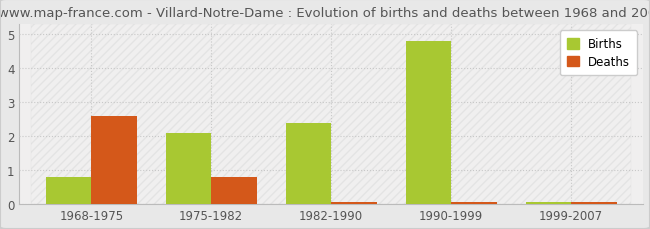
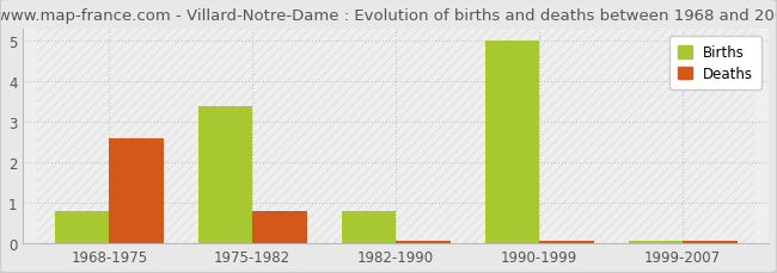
Births/1975-1982: 2.10 -> 3.40
Births/1982-1990: 2.40 -> 0.80
Births/1990-1999: 4.80 -> 5.00
